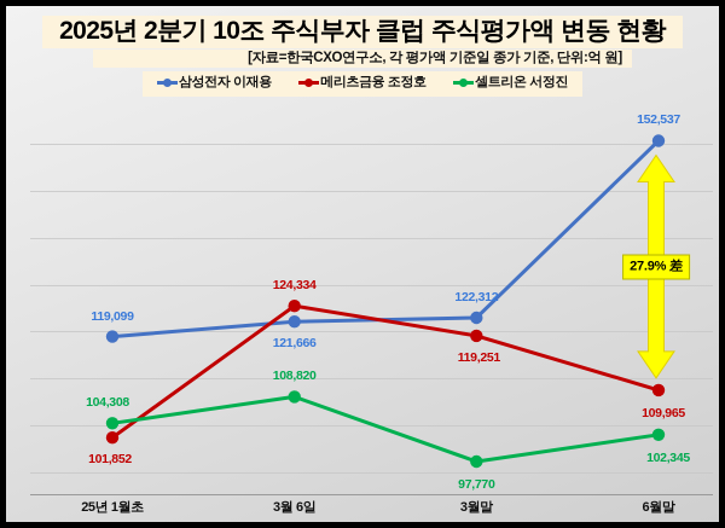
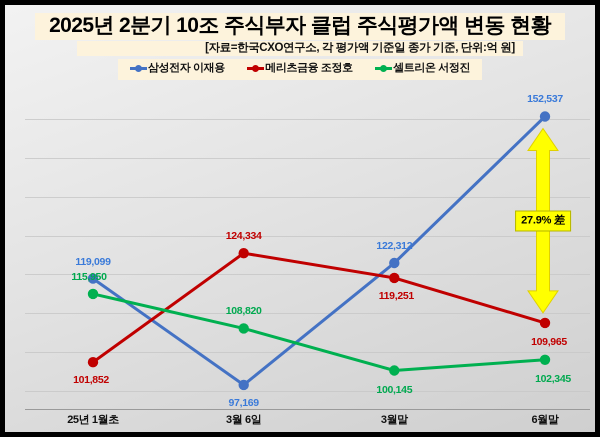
셀트리온 서정진/25년 1월초: 104,308 -> 115,950
삼성전자 이재용/3월 6일: 121,666 -> 97,169
셀트리온 서정진/3월말: 97,770 -> 100,145
